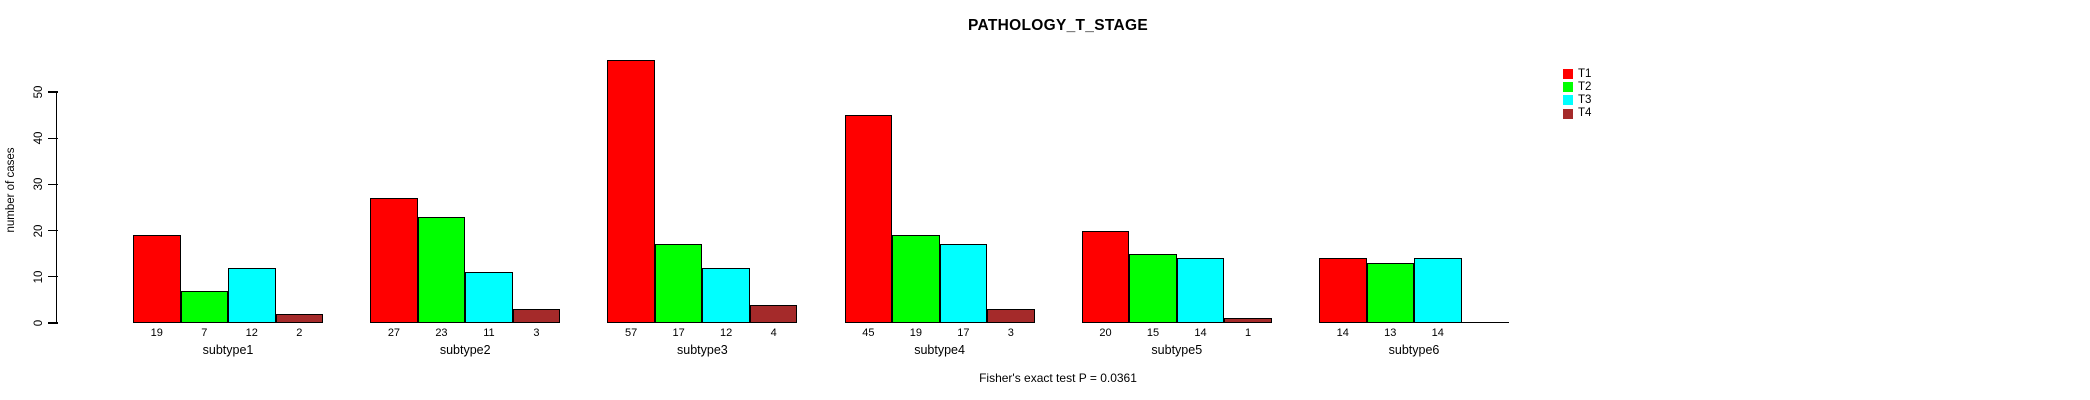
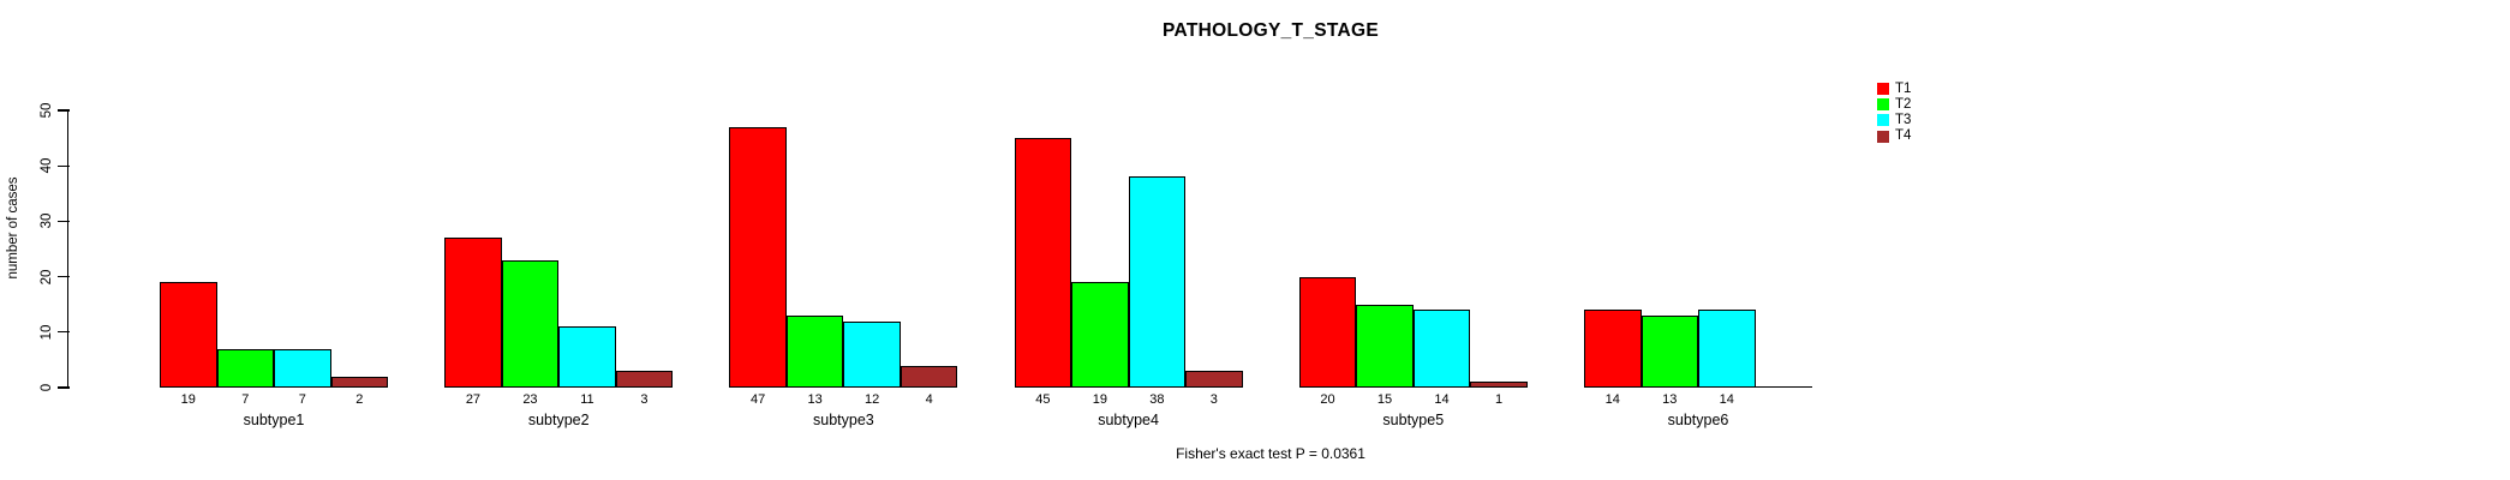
T3/subtype1: 12 -> 7
T1/subtype3: 57 -> 47
T2/subtype3: 17 -> 13
T3/subtype4: 17 -> 38
